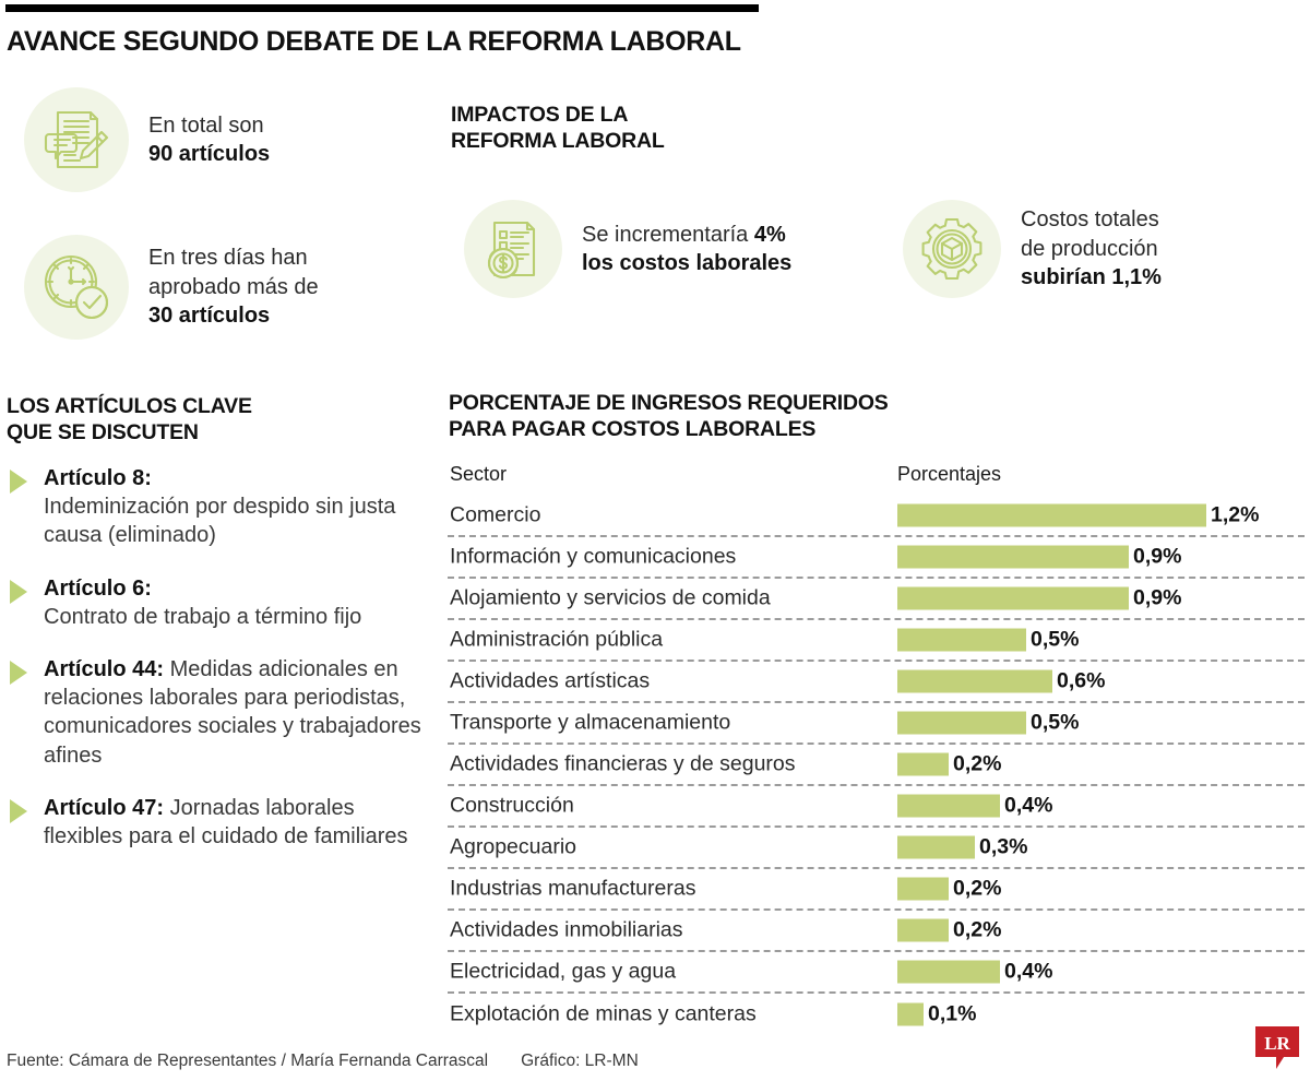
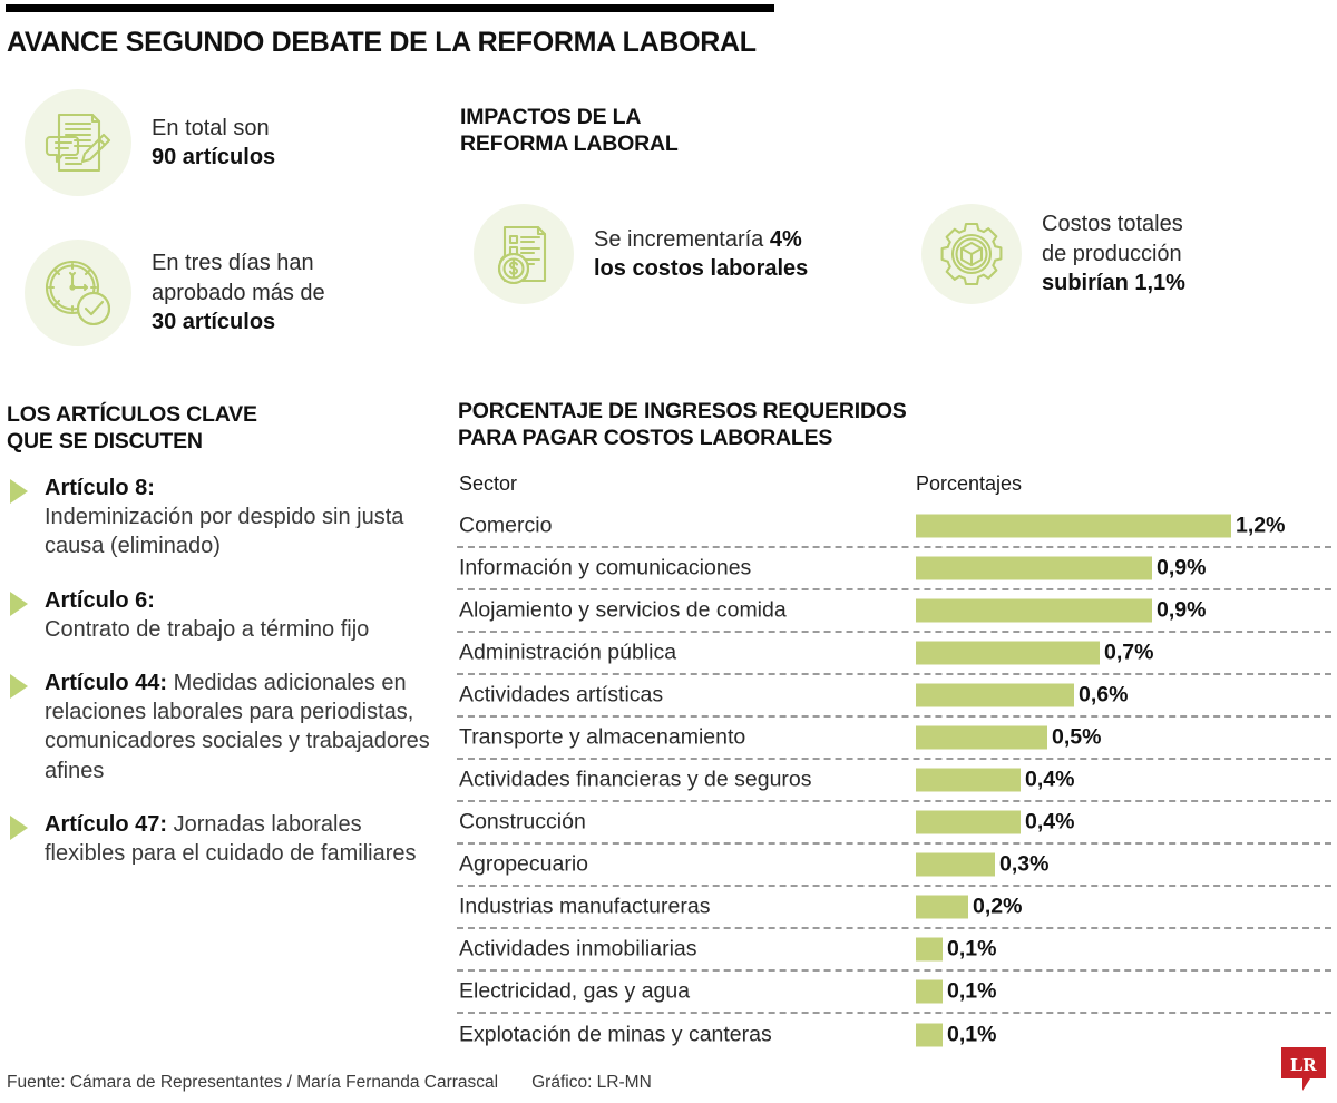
Administración pública: 0,5% -> 0,7%
Actividades financieras y de seguros: 0,2% -> 0,4%
Actividades inmobiliarias: 0,2% -> 0,1%
Electricidad, gas y agua: 0,4% -> 0,1%
